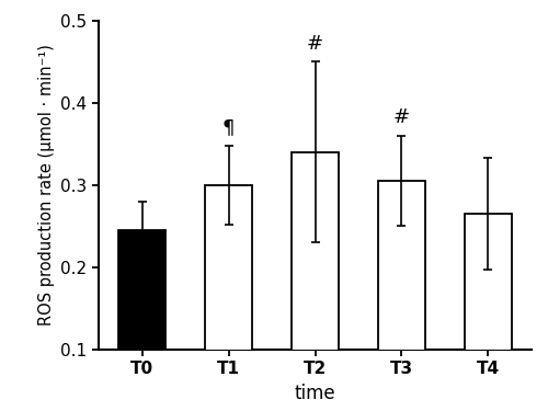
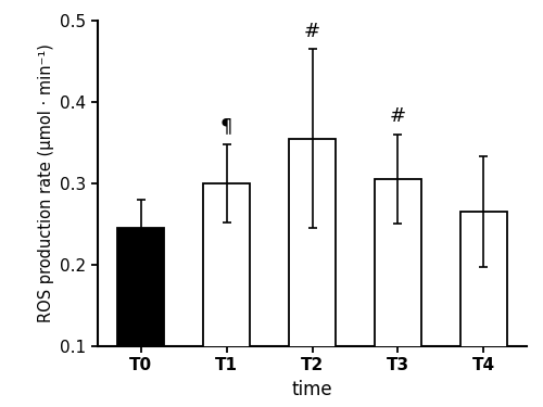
T2: 0.340 -> 0.355
